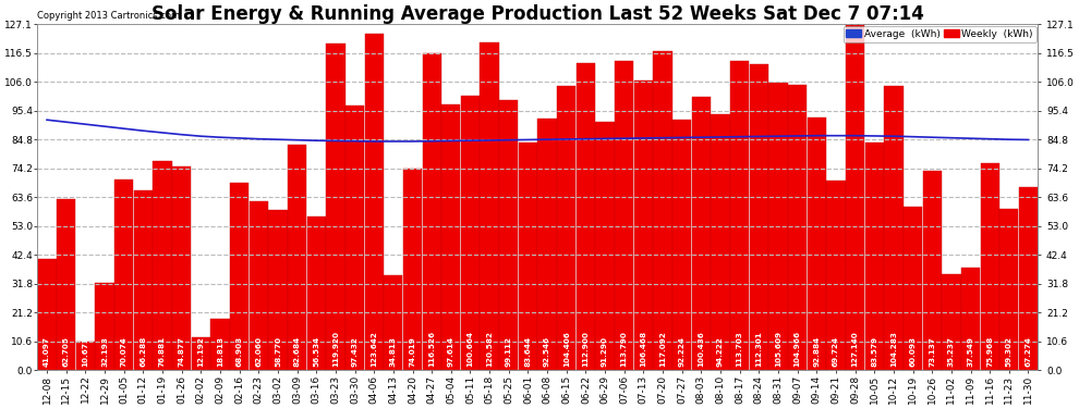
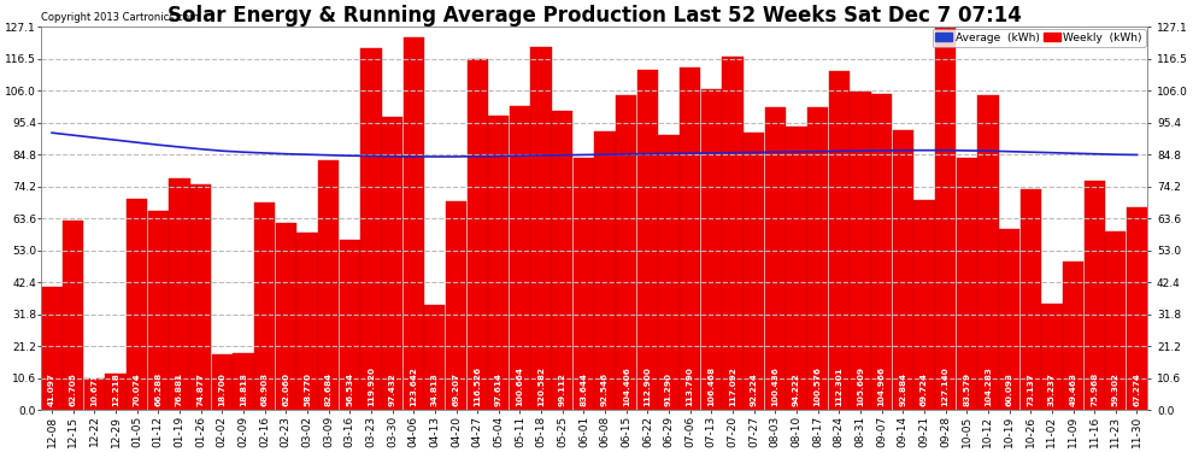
Weekly (kWh)/12-29: 32.193 -> 12.218
Weekly (kWh)/02-02: 12.192 -> 18.700
Weekly (kWh)/04-20: 74.019 -> 69.207
Weekly (kWh)/08-17: 113.703 -> 100.576
Weekly (kWh)/11-09: 37.549 -> 49.463
